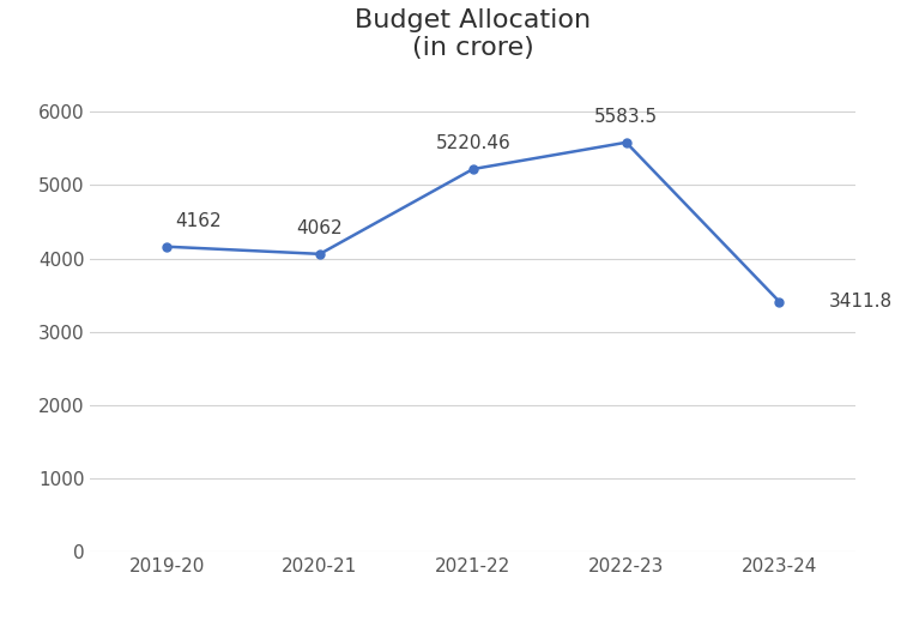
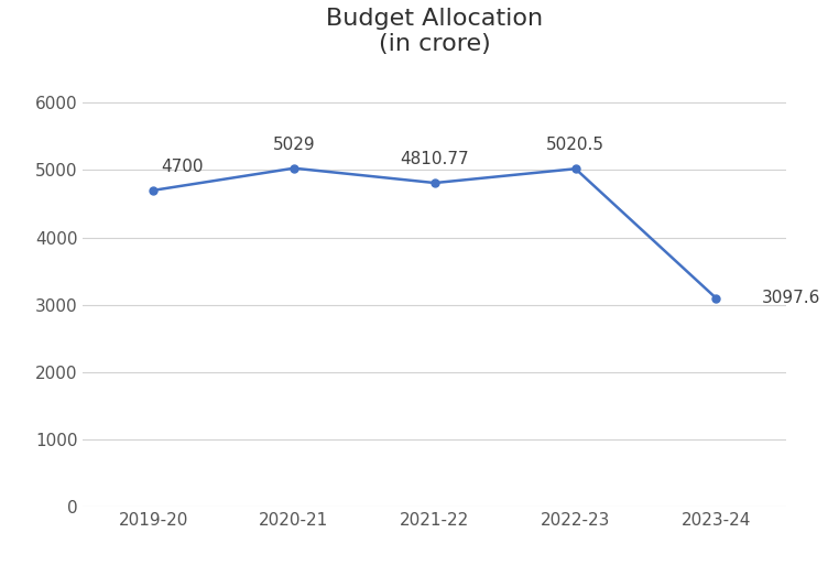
2019-20: 4162 -> 4700
2020-21: 4062 -> 5029
2021-22: 5220.46 -> 4810.77
2022-23: 5583.5 -> 5020.5
2023-24: 3411.8 -> 3097.6
